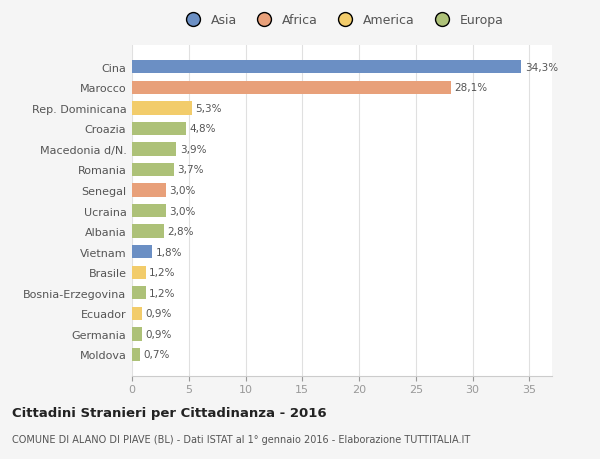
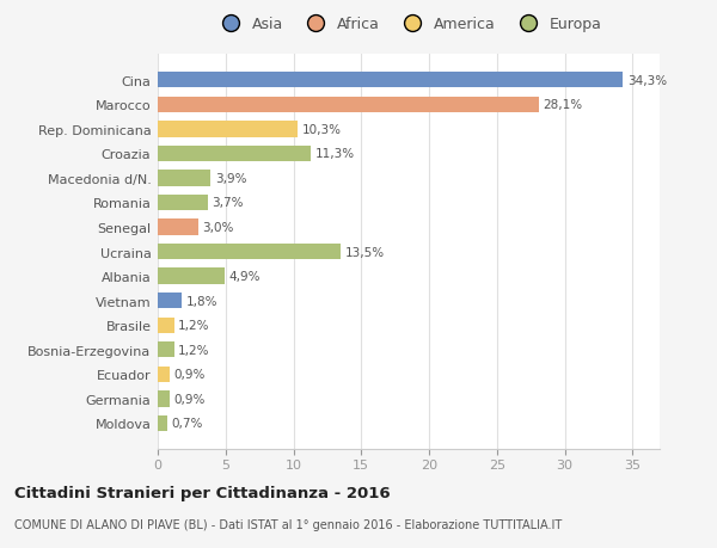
Rep. Dominicana: 5,3% -> 10,3%
Croazia: 4,8% -> 11,3%
Ucraina: 3,0% -> 13,5%
Albania: 2,8% -> 4,9%
